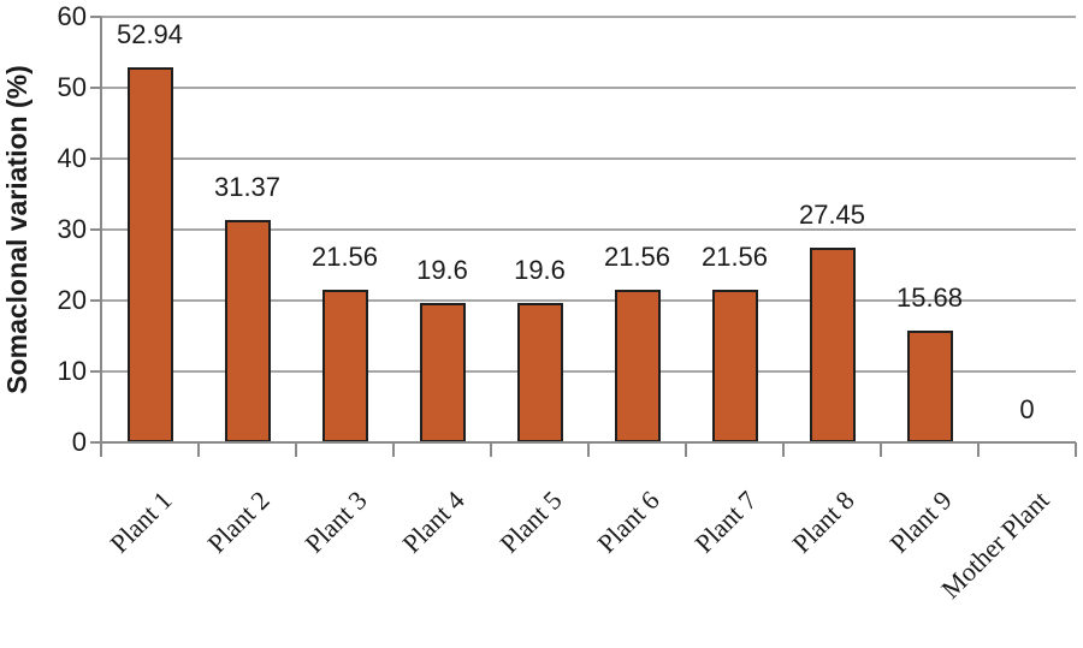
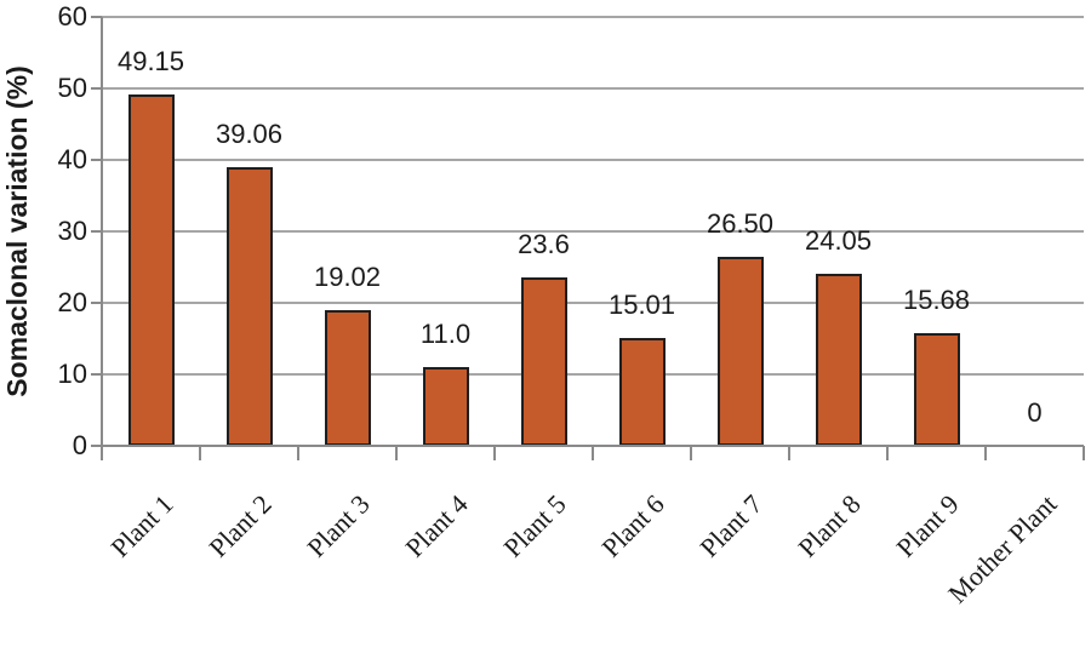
Plant 1: 52.94 -> 49.15
Plant 2: 31.37 -> 39.06
Plant 3: 21.56 -> 19.02
Plant 4: 19.6 -> 11.0
Plant 5: 19.6 -> 23.6
Plant 6: 21.56 -> 15.01
Plant 7: 21.56 -> 26.50
Plant 8: 27.45 -> 24.05
